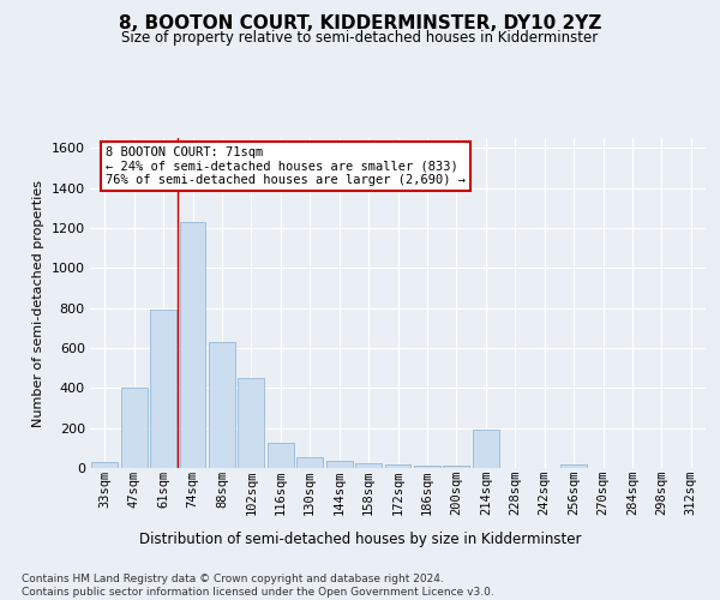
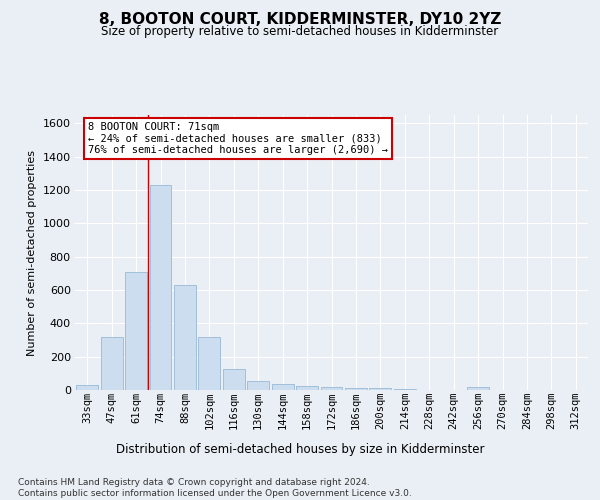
47sqm: 400 -> 320
61sqm: 790 -> 710
102sqm: 450 -> 320
214sqm: 190 -> 0
